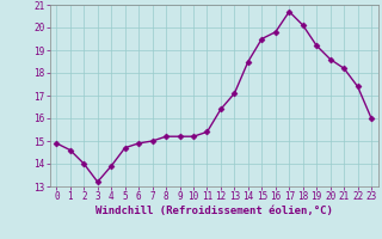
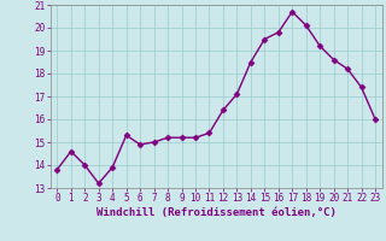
0: 14.9 -> 13.8
5: 14.7 -> 15.3
